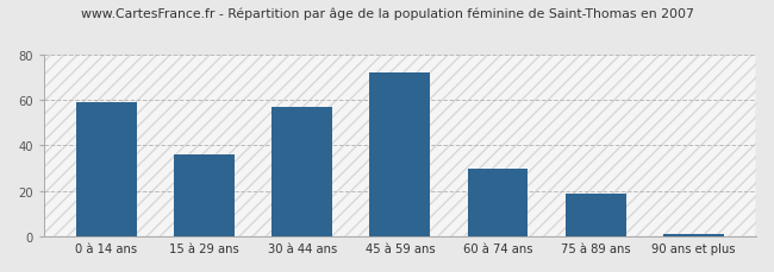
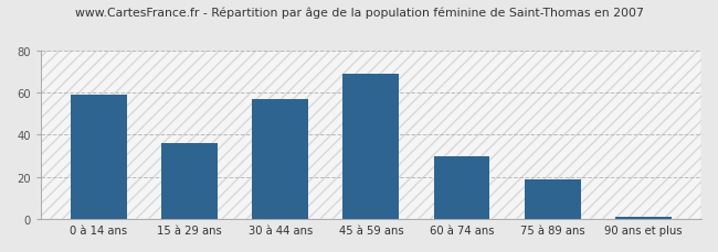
45 à 59 ans: 72 -> 69
